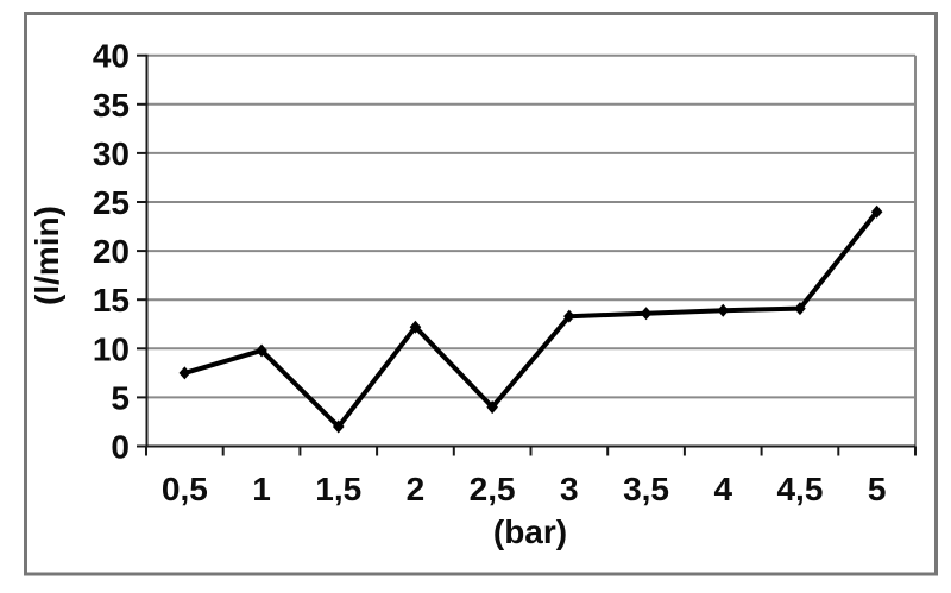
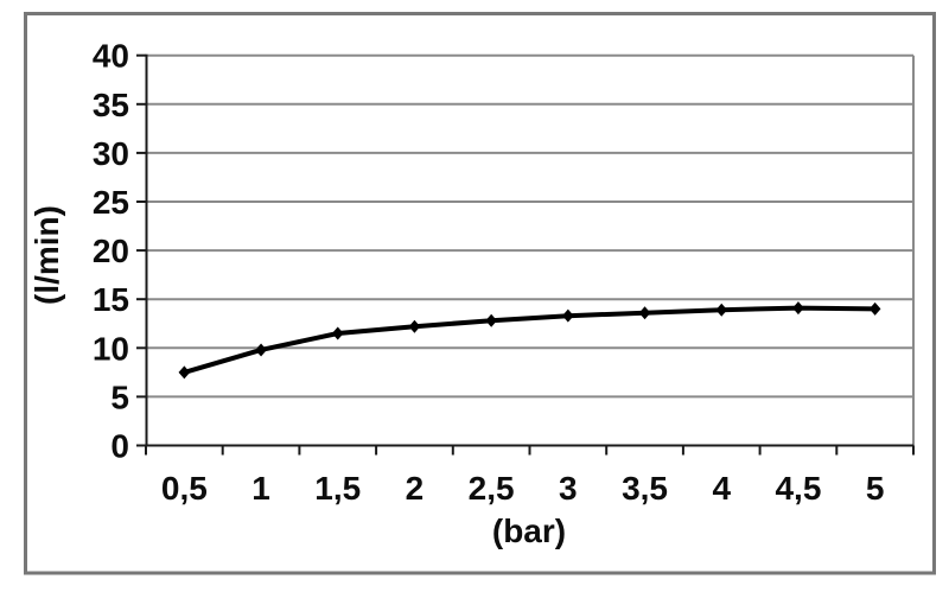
1,5: 2 -> 12
2,5: 4 -> 13
5: 24 -> 14
